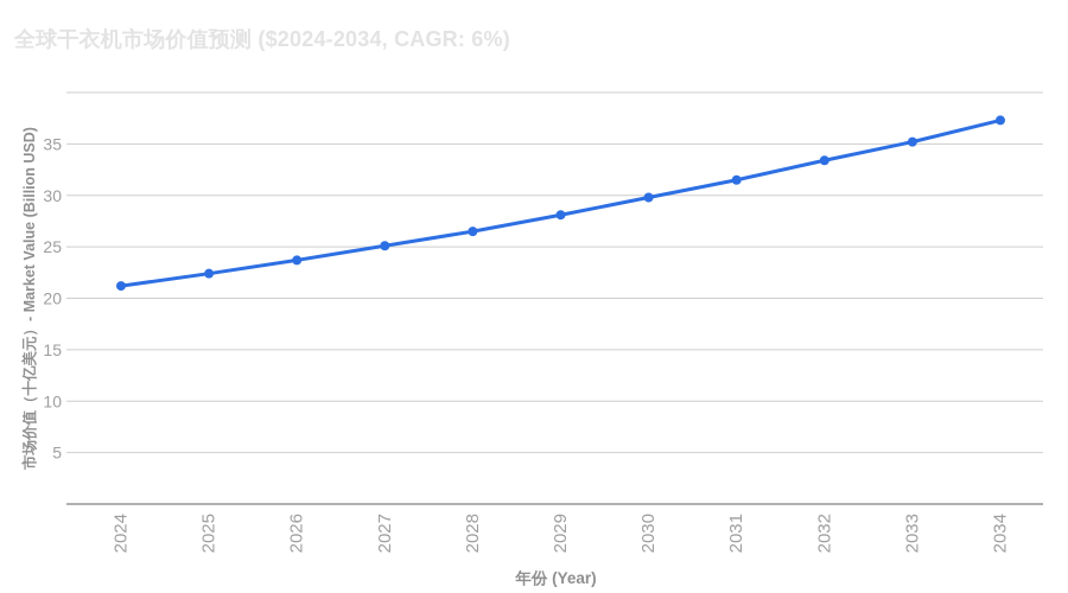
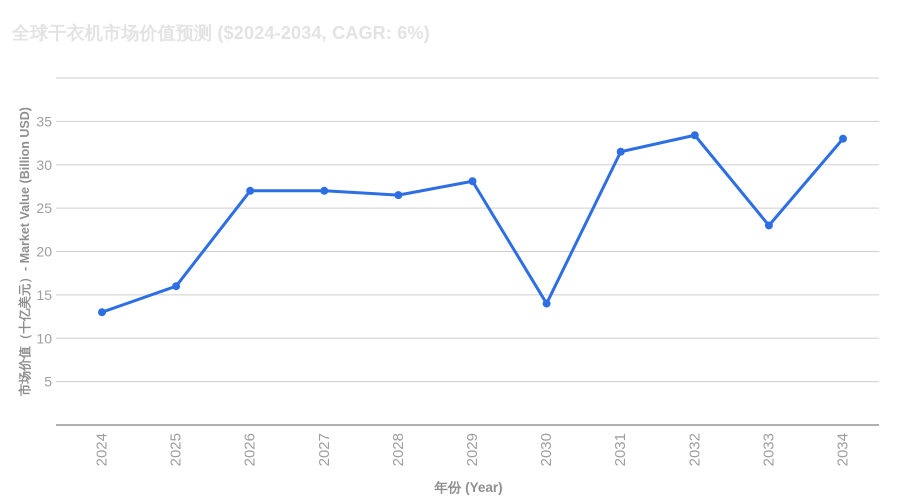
2024: 21 -> 13
2025: 22 -> 16
2026: 24 -> 27
2027: 25 -> 27
2030: 30 -> 14
2033: 35 -> 23
2034: 37 -> 33
